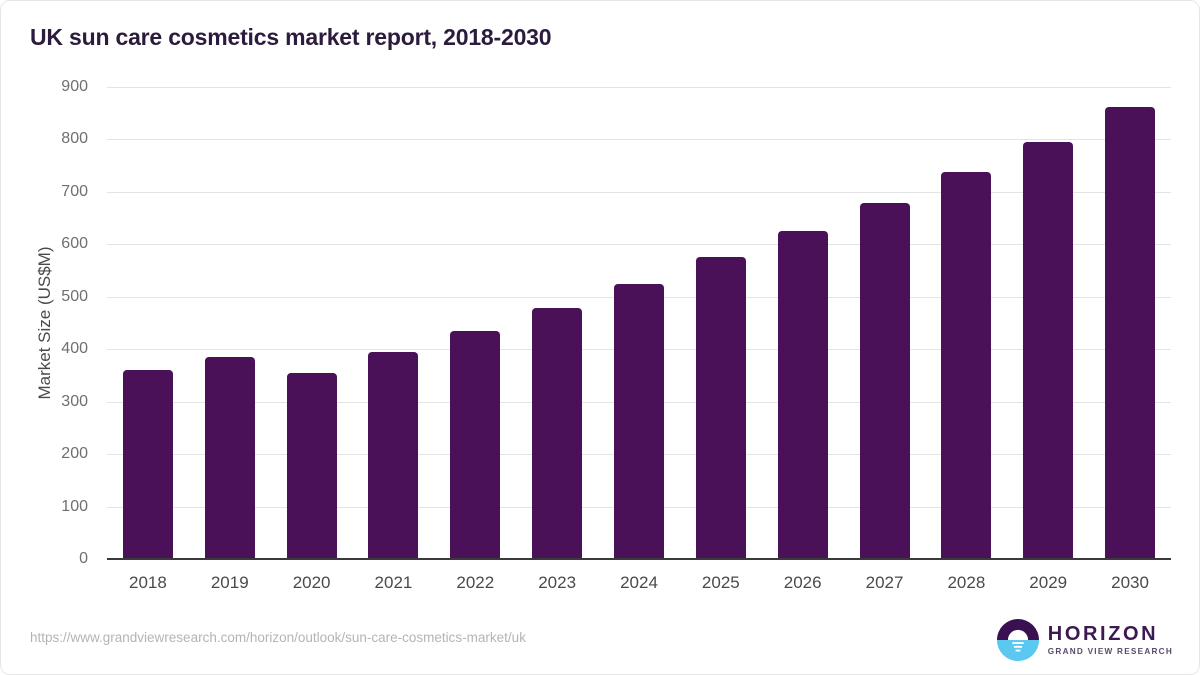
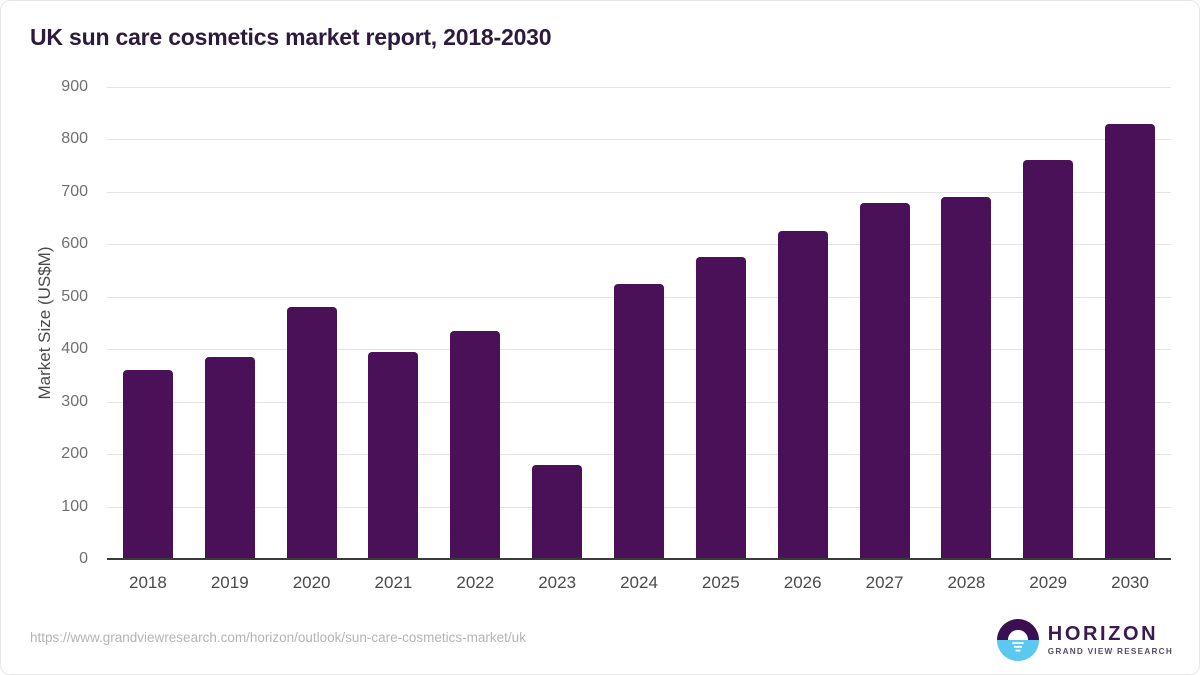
2020: 360 -> 480
2023: 480 -> 180
2028: 740 -> 690
2029: 800 -> 760
2030: 860 -> 830
